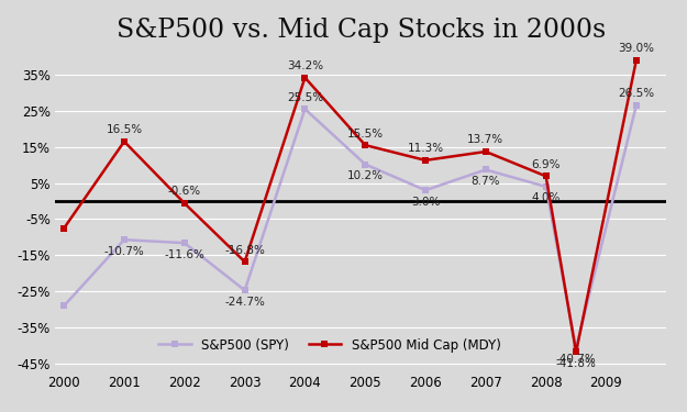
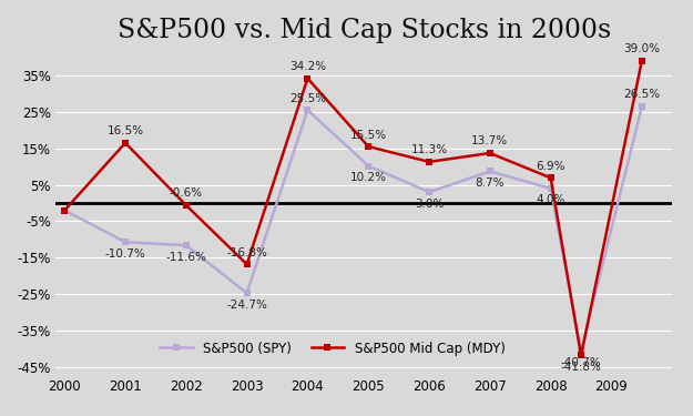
S&P500 (SPY)/2000: -29.0% -> -2.0%
S&P500 Mid Cap (MDY)/2000: -7.5% -> -2.0%
